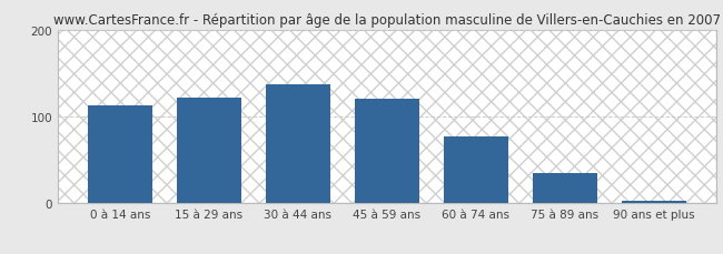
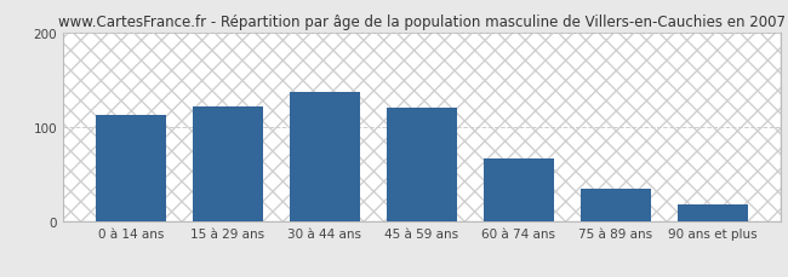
60 à 74 ans: 77 -> 66
90 ans et plus: 2 -> 18
